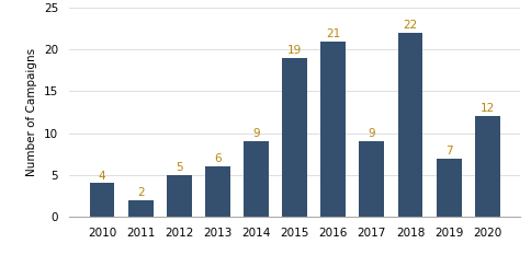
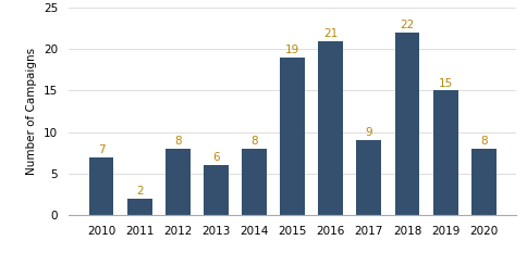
2010: 4 -> 7
2012: 5 -> 8
2014: 9 -> 8
2019: 7 -> 15
2020: 12 -> 8
